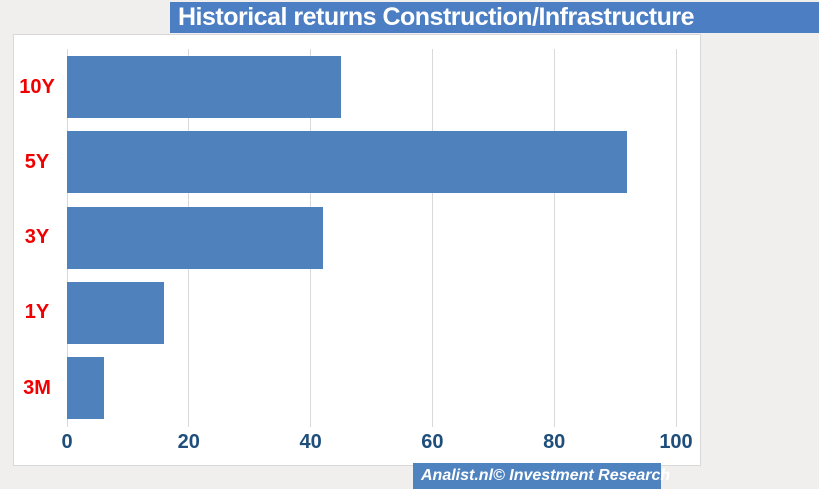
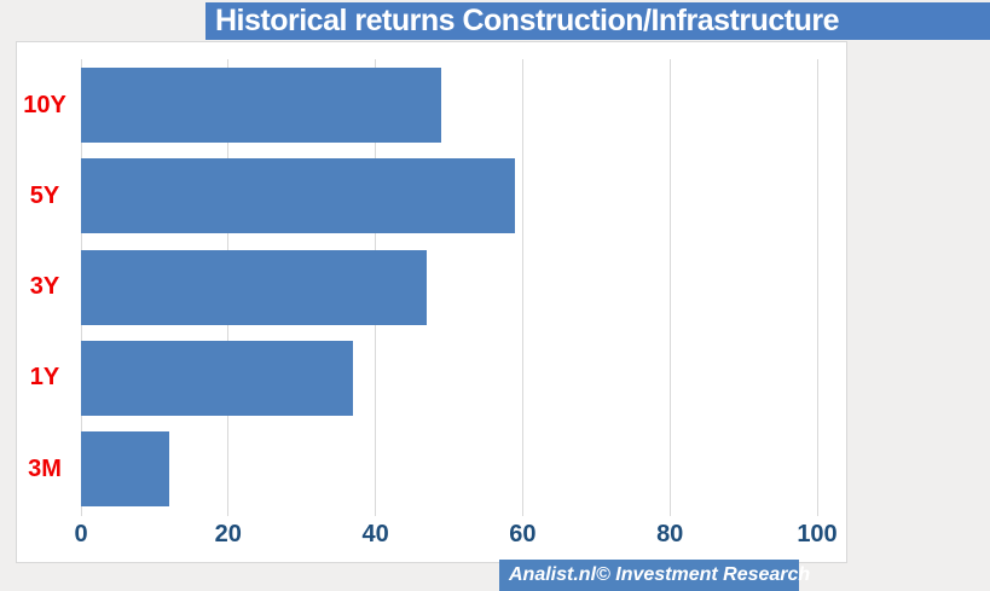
10Y: 45 -> 49
5Y: 92 -> 59
3Y: 42 -> 47
1Y: 16 -> 37
3M: 6 -> 12
